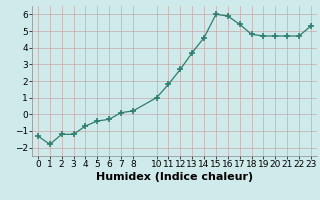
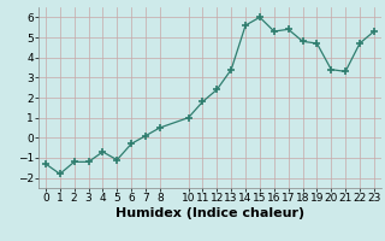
5: -0.4 -> -1.1
8: 0.2 -> 0.5
12: 2.7 -> 2.4
13: 3.7 -> 3.4
14: 4.6 -> 5.6
16: 5.9 -> 5.3
20: 4.7 -> 3.4
21: 4.7 -> 3.3
